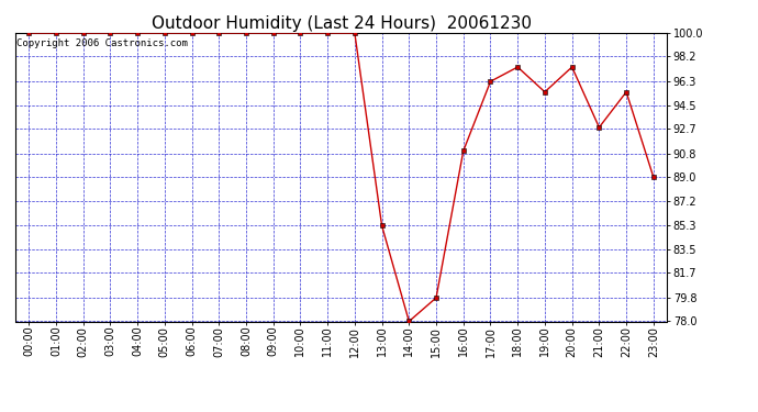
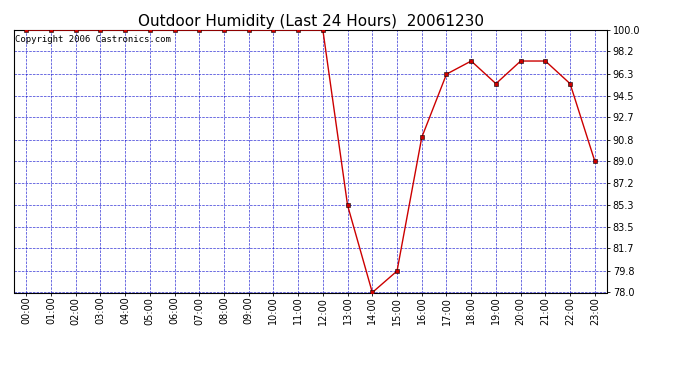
21:00: 92.8 -> 97.4
